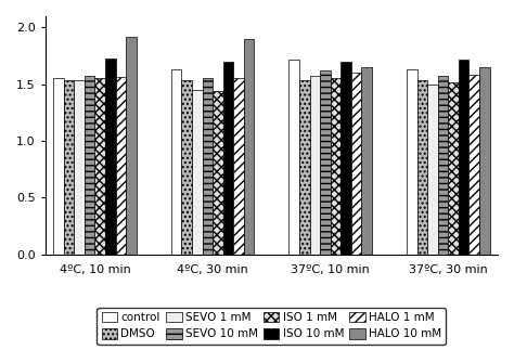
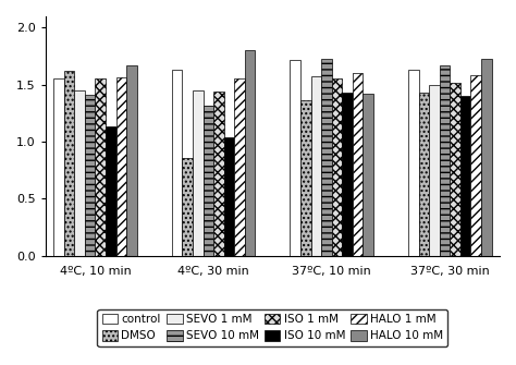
DMSO/4ºC, 10 min: 1.54 -> 1.62
SEVO 1 mM/4ºC, 10 min: 1.54 -> 1.45
SEVO 10 mM/4ºC, 10 min: 1.57 -> 1.41
ISO 10 mM/4ºC, 10 min: 1.73 -> 1.13
HALO 10 mM/4ºC, 10 min: 1.92 -> 1.67
DMSO/4ºC, 30 min: 1.54 -> 0.86
SEVO 10 mM/4ºC, 30 min: 1.55 -> 1.32
ISO 10 mM/4ºC, 30 min: 1.70 -> 1.04
HALO 10 mM/4ºC, 30 min: 1.90 -> 1.80
DMSO/37ºC, 10 min: 1.54 -> 1.36
SEVO 10 mM/37ºC, 10 min: 1.62 -> 1.73
ISO 10 mM/37ºC, 10 min: 1.70 -> 1.43
HALO 10 mM/37ºC, 10 min: 1.65 -> 1.42
DMSO/37ºC, 30 min: 1.54 -> 1.43
SEVO 10 mM/37ºC, 30 min: 1.57 -> 1.67
ISO 10 mM/37ºC, 30 min: 1.72 -> 1.40
HALO 10 mM/37ºC, 30 min: 1.65 -> 1.73
